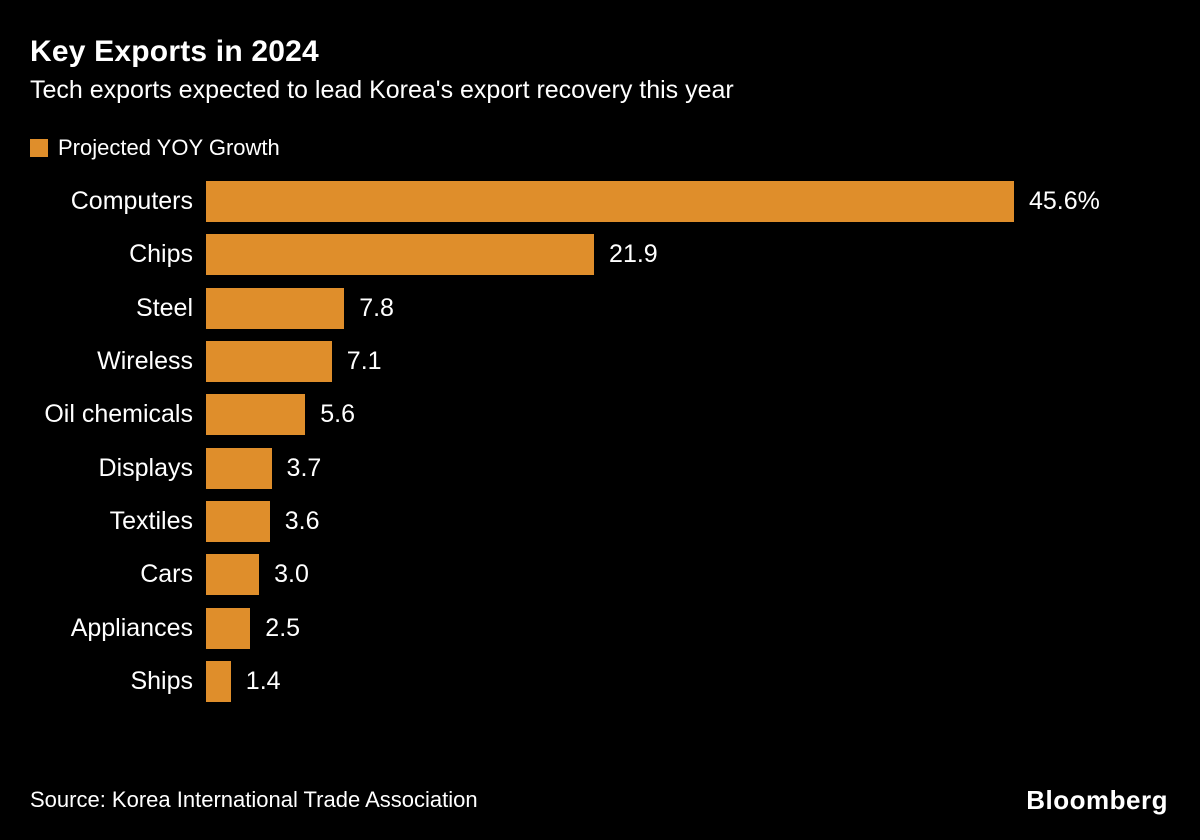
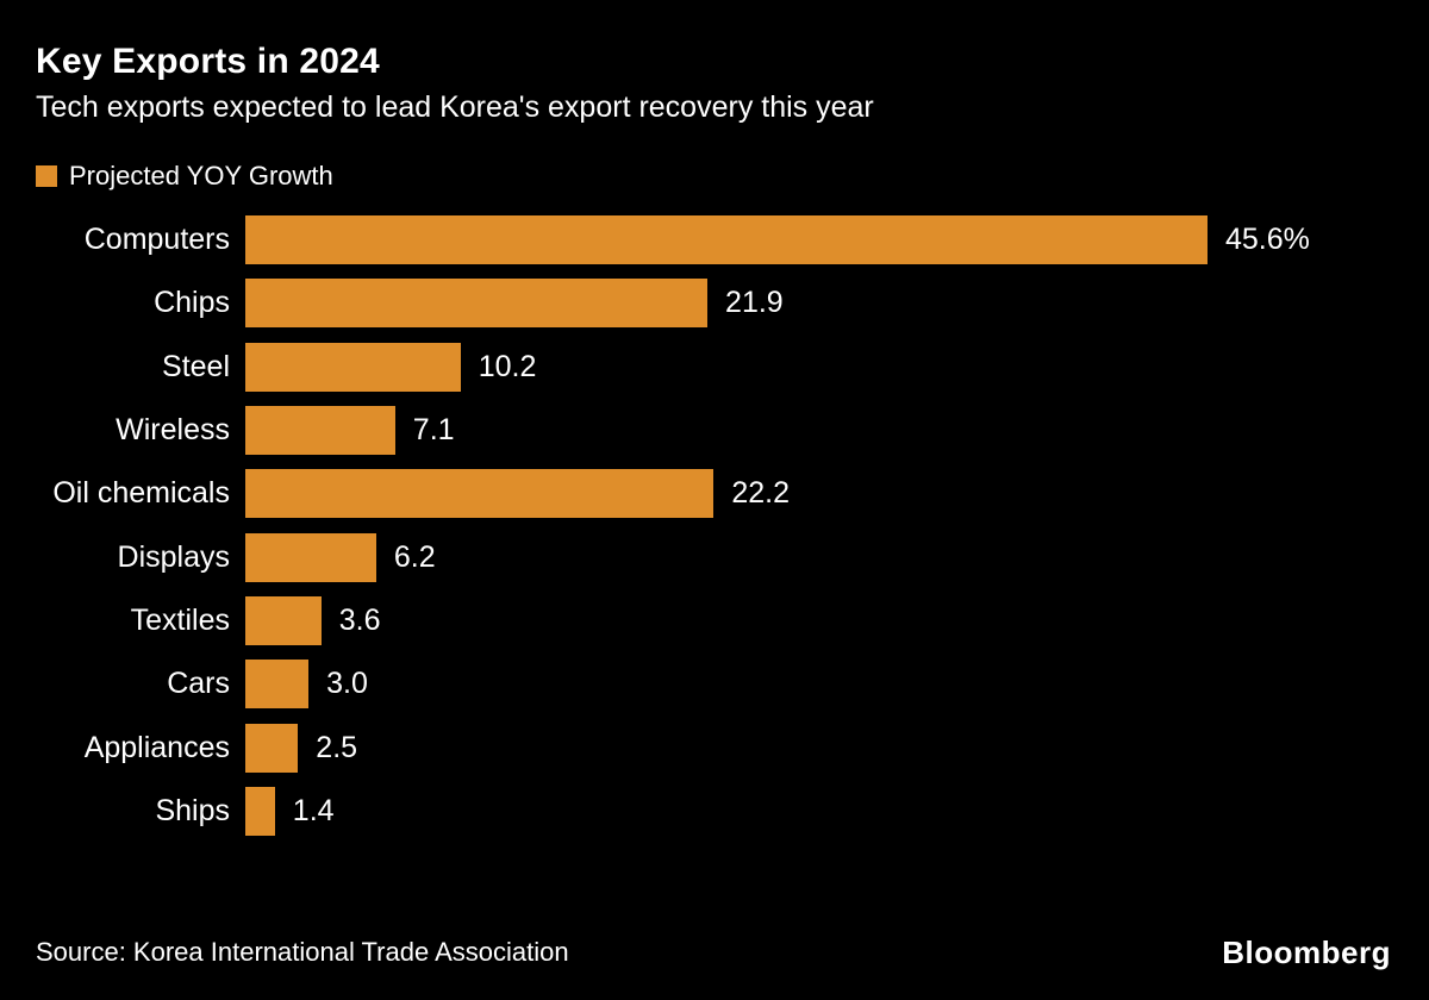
Steel: 7.8 -> 10.2
Oil chemicals: 5.6 -> 22.2
Displays: 3.7 -> 6.2
